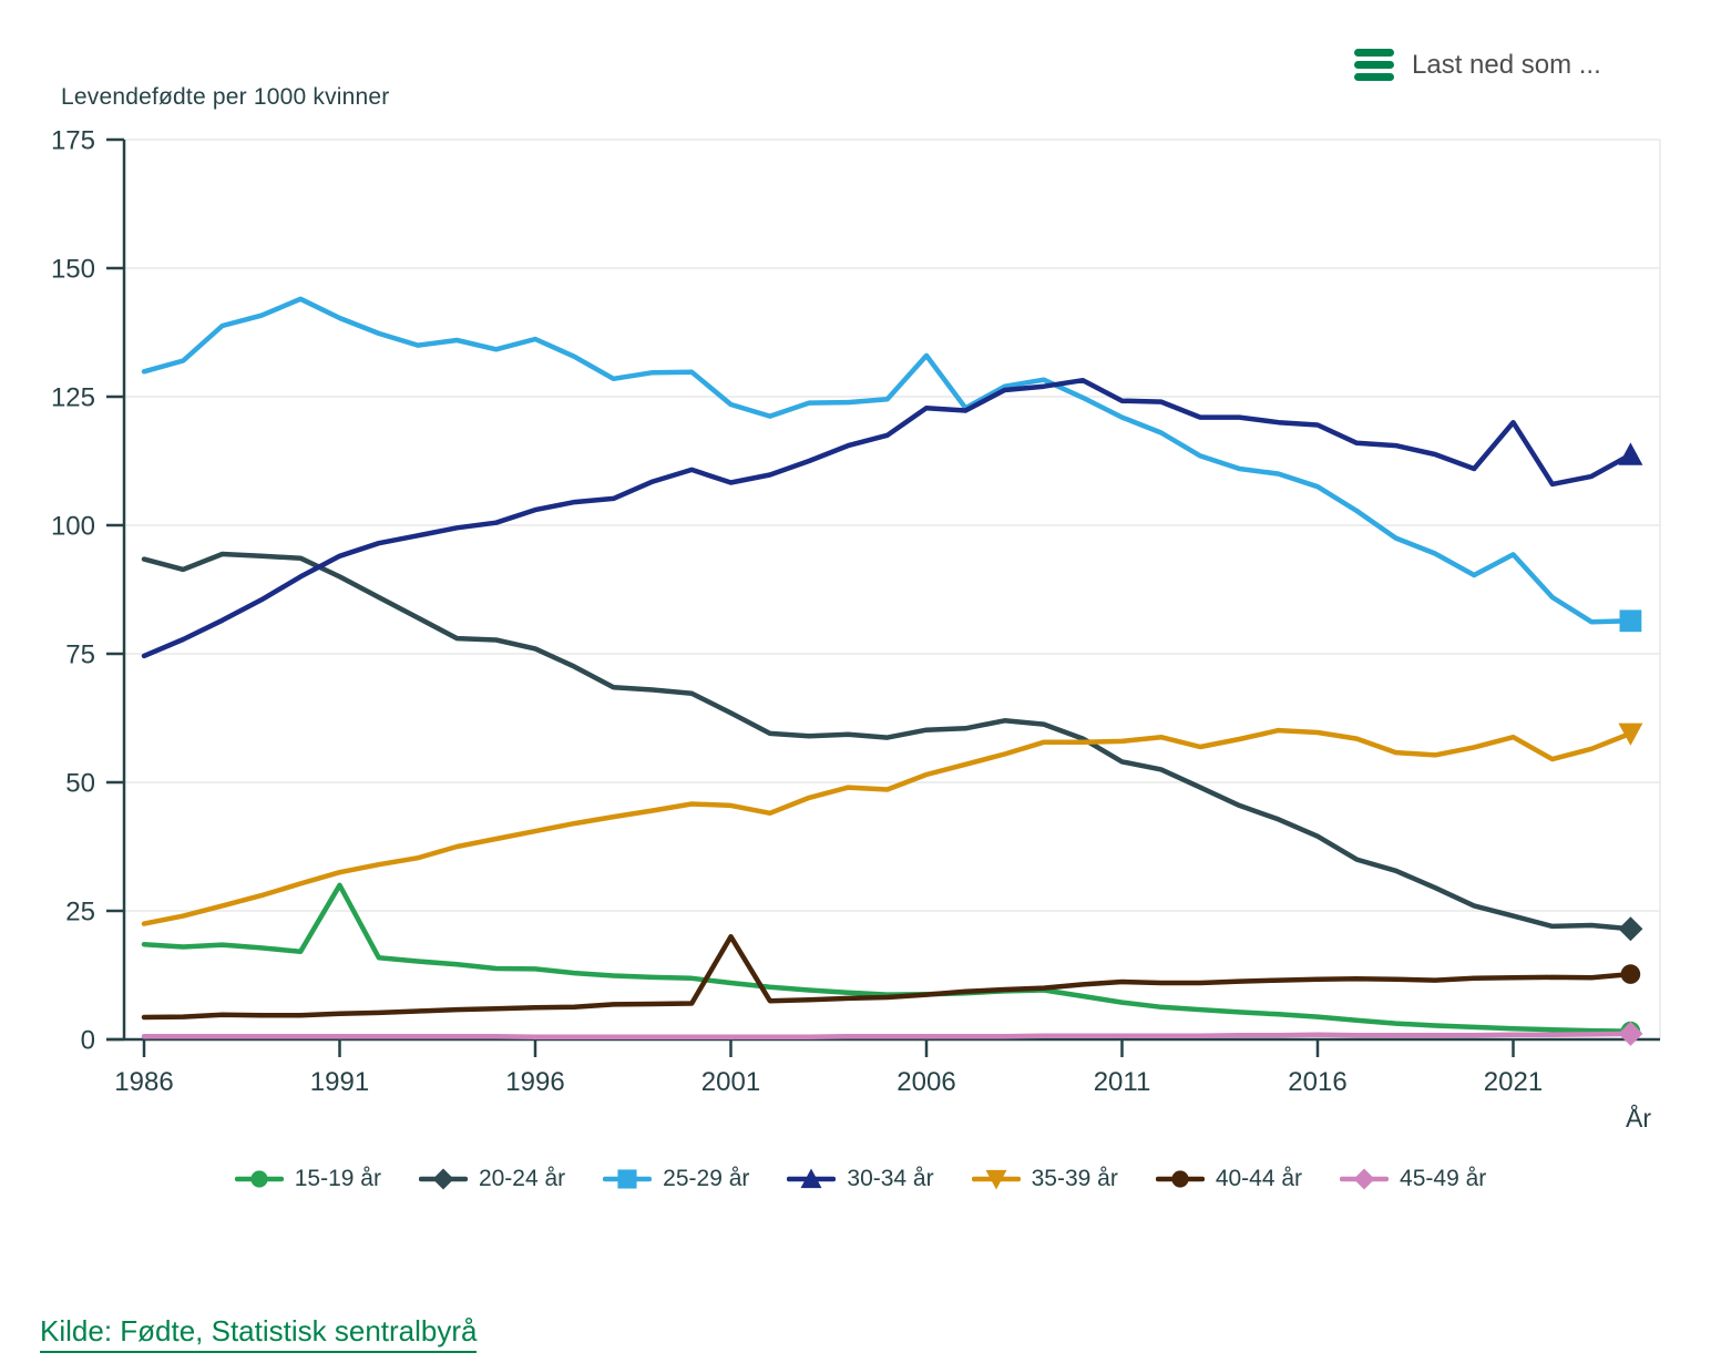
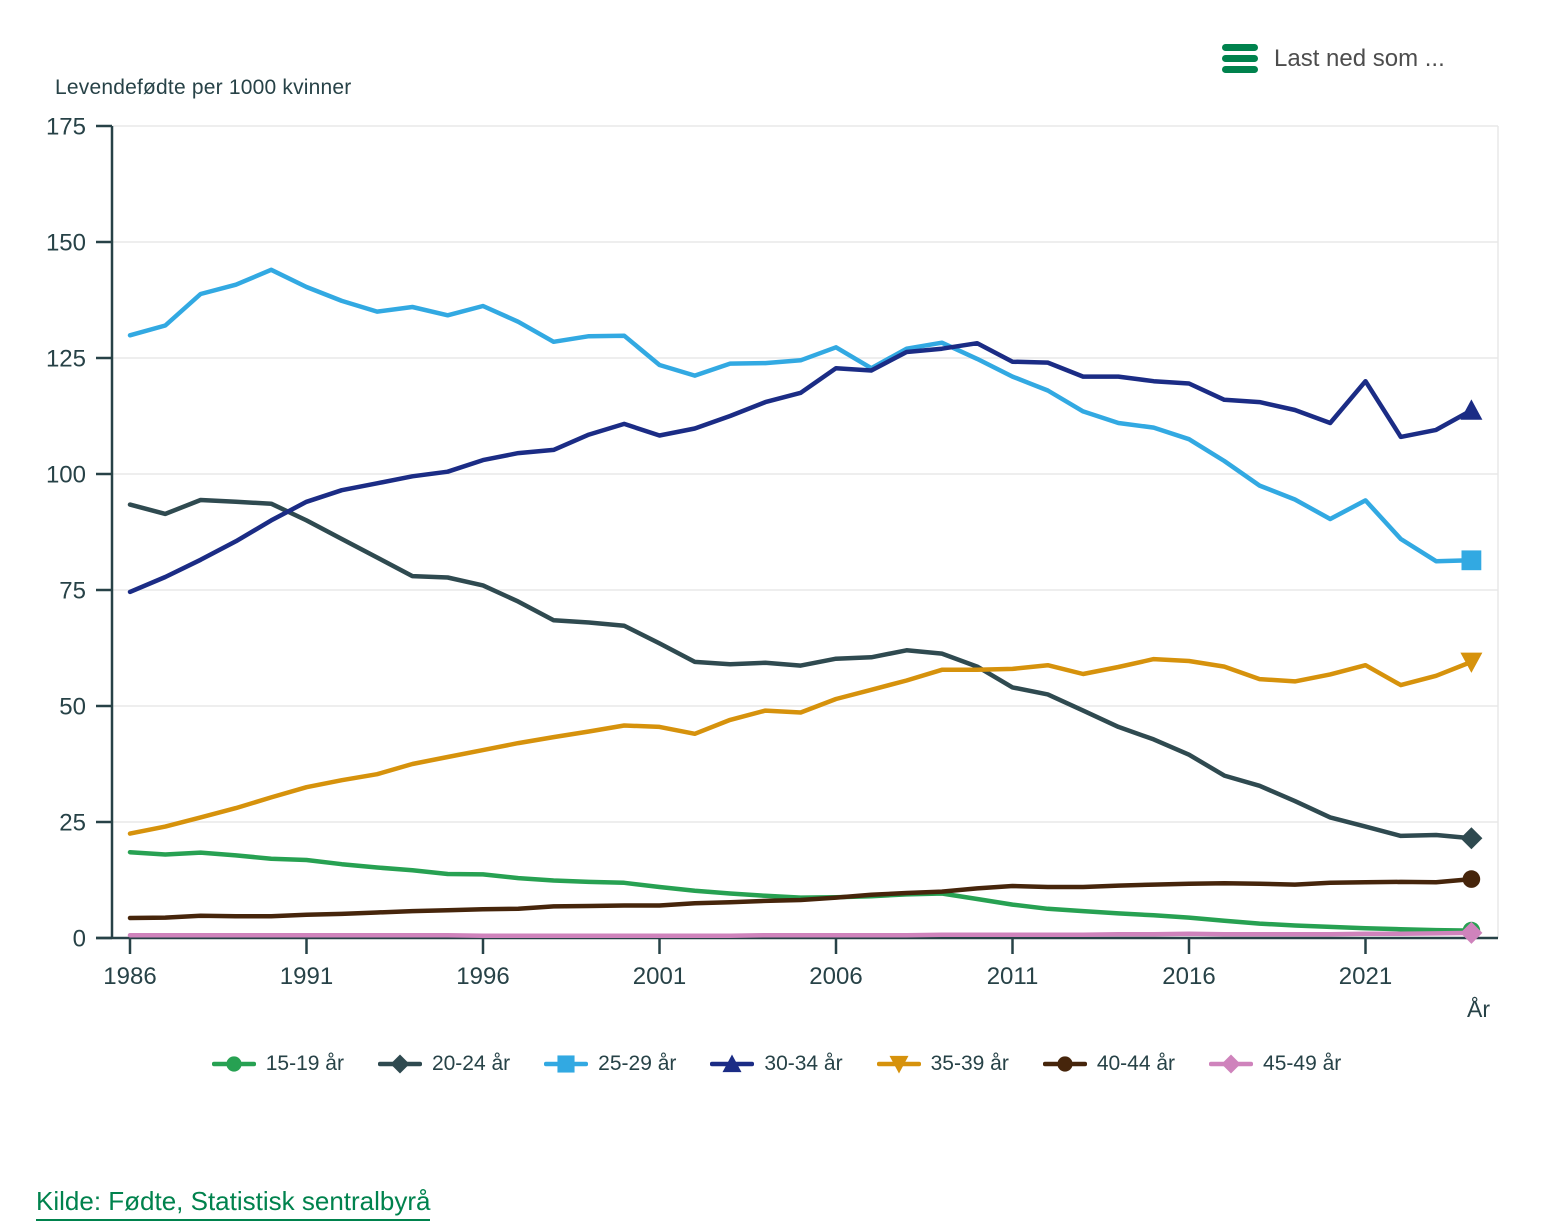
15-19 år/1991: 30 -> 17
40-44 år/2001: 20 -> 7
25-29 år/2006: 133 -> 127
